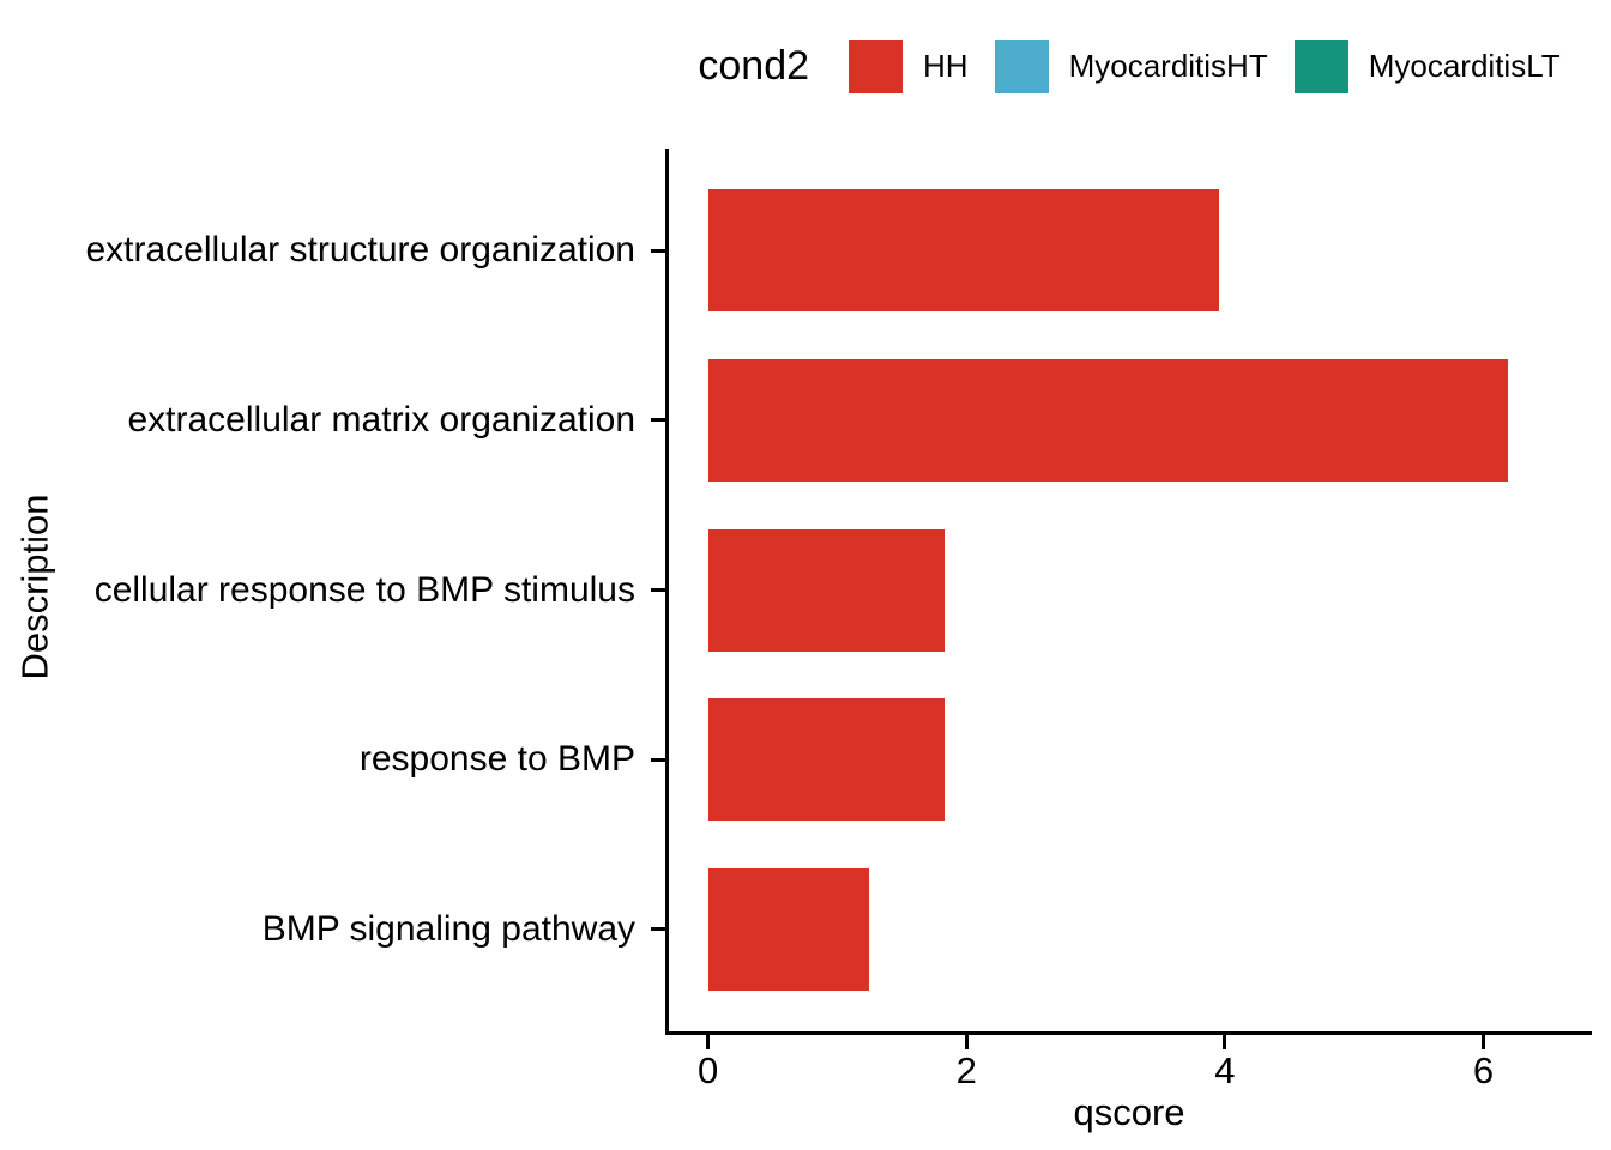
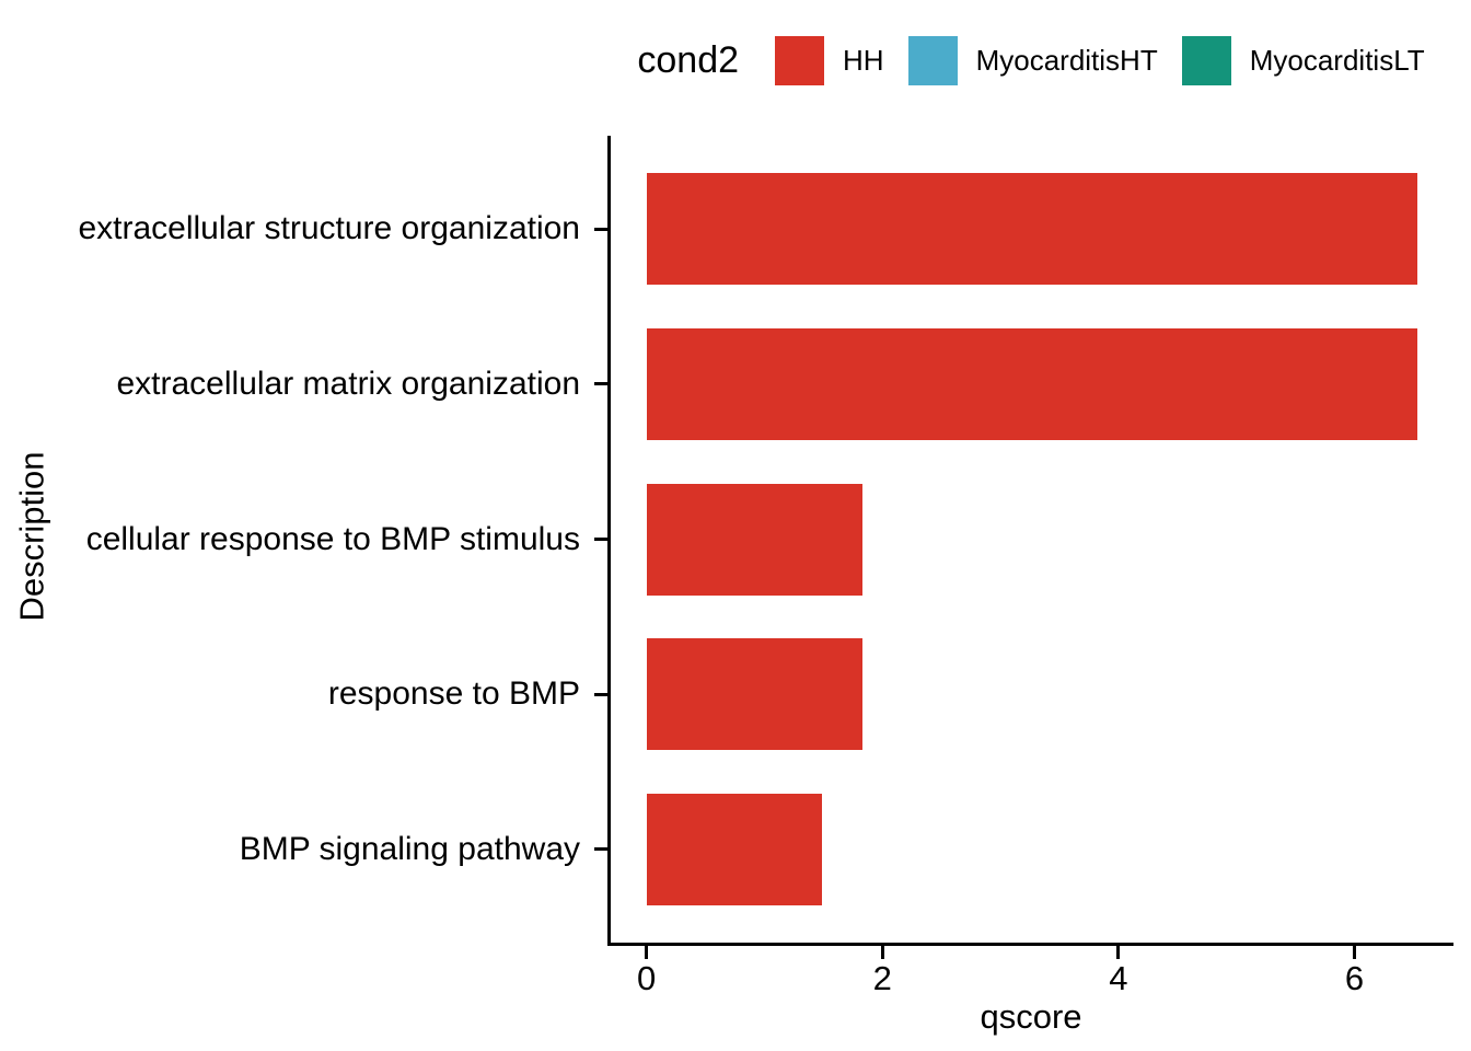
extracellular structure organization: 3.96 -> 6.53
extracellular matrix organization: 6.19 -> 6.53
BMP signaling pathway: 1.25 -> 1.49
